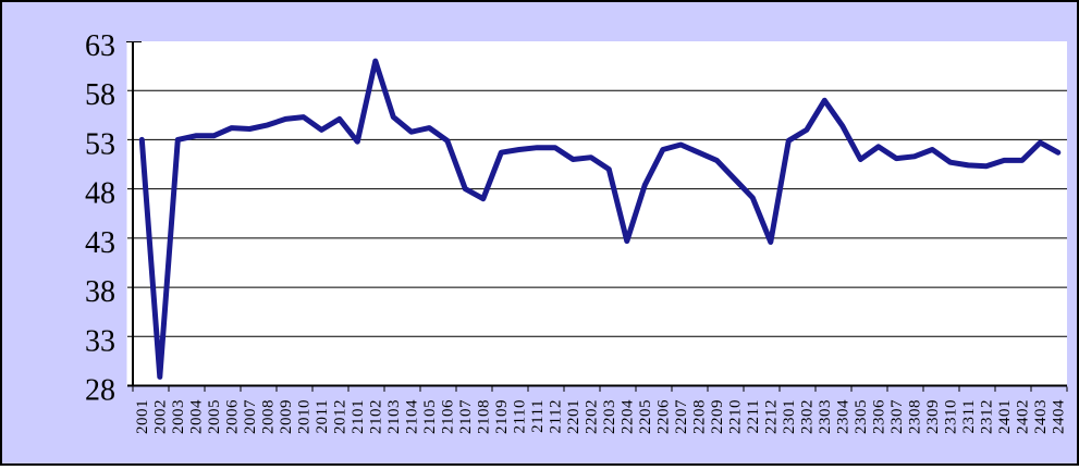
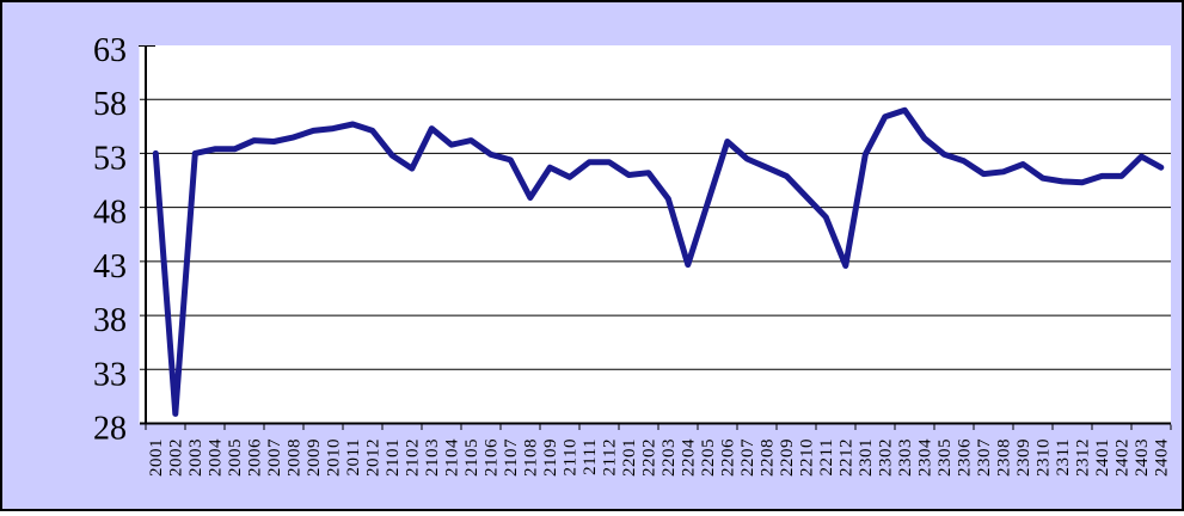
2011: 54 -> 56
2102: 61 -> 52
2107: 48 -> 52
2108: 47 -> 49
2110: 52 -> 51
2203: 50 -> 49
2206: 52 -> 54
2302: 54 -> 56
2305: 51 -> 53
